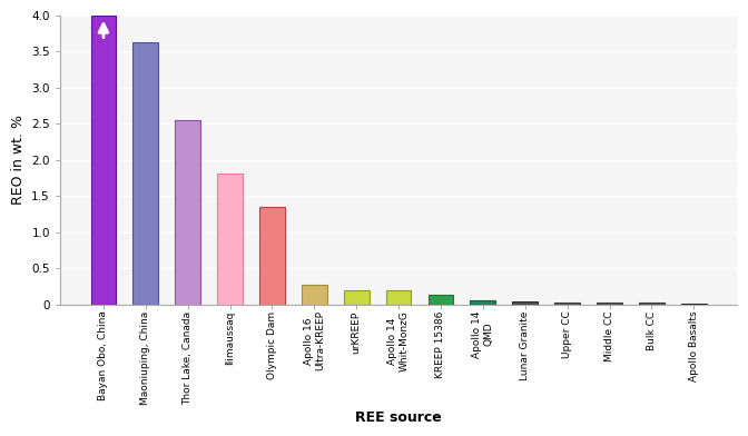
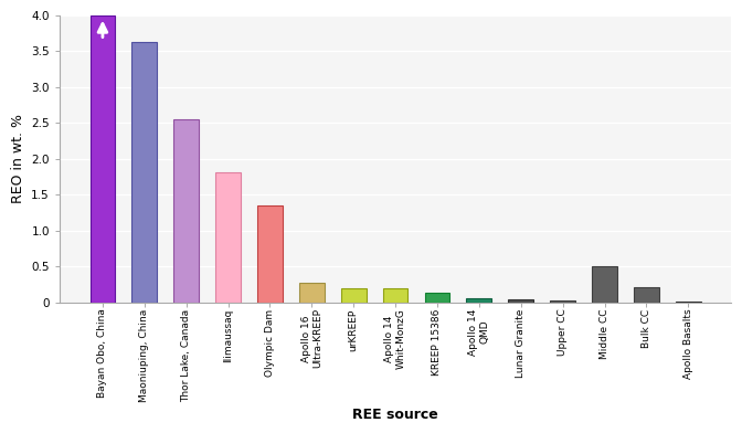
Middle CC: 0.03 -> 0.50
Bulk CC: 0.02 -> 0.22
